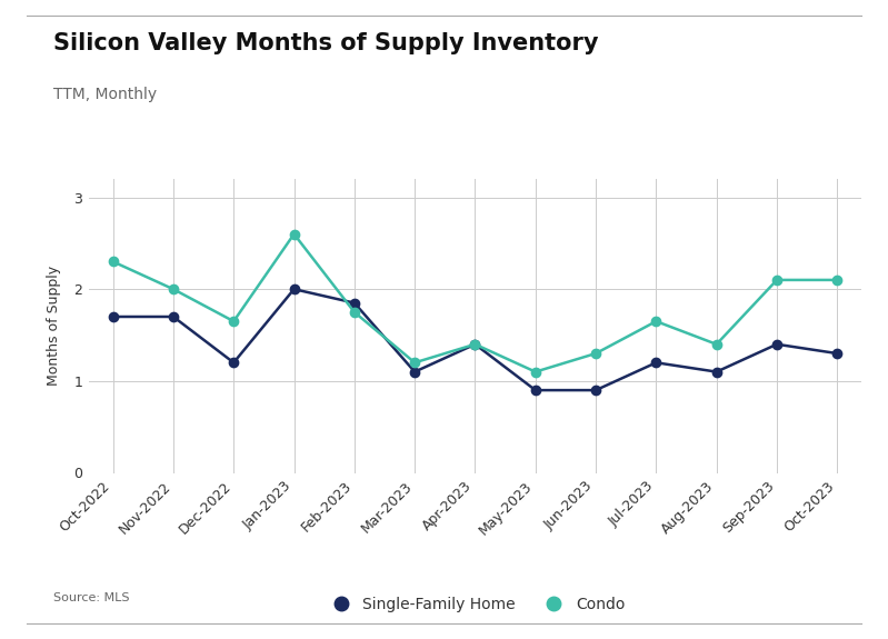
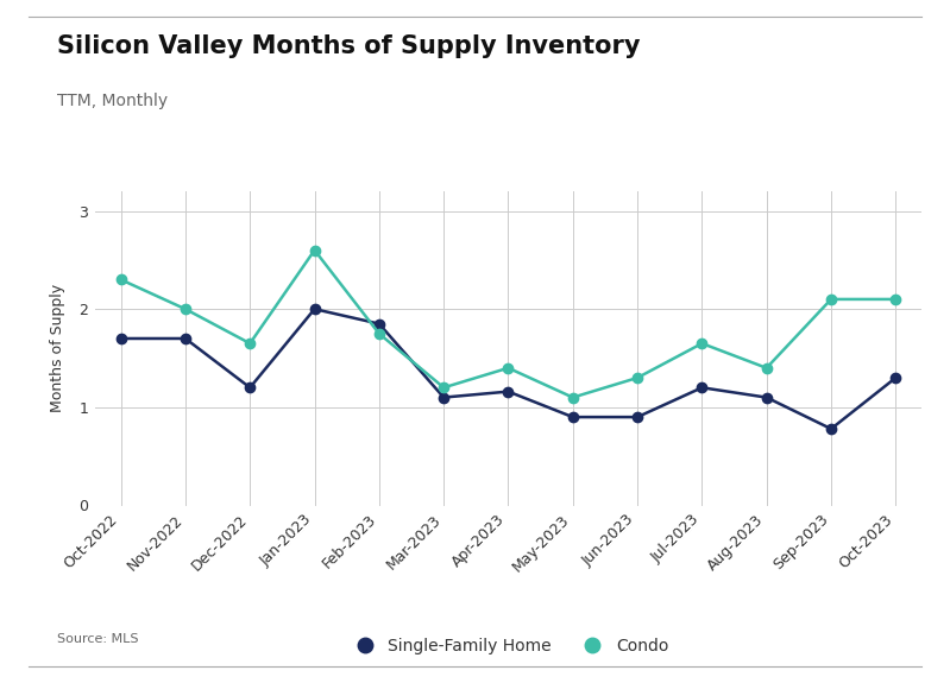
Single-Family Home/Apr-2023: 1.40 -> 1.16
Single-Family Home/Sep-2023: 1.40 -> 0.78
